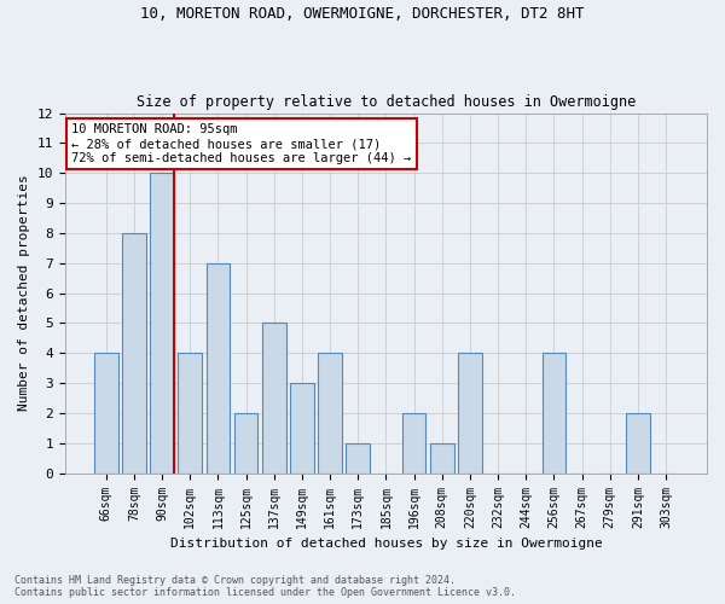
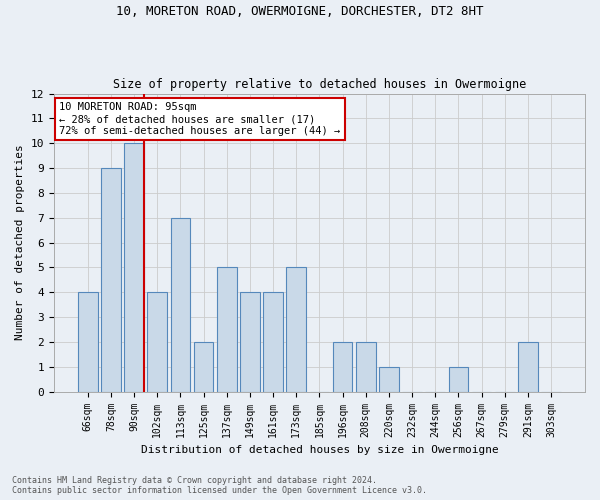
78sqm: 8 -> 9
149sqm: 3 -> 4
173sqm: 1 -> 5
208sqm: 1 -> 2
220sqm: 4 -> 1
256sqm: 4 -> 1
